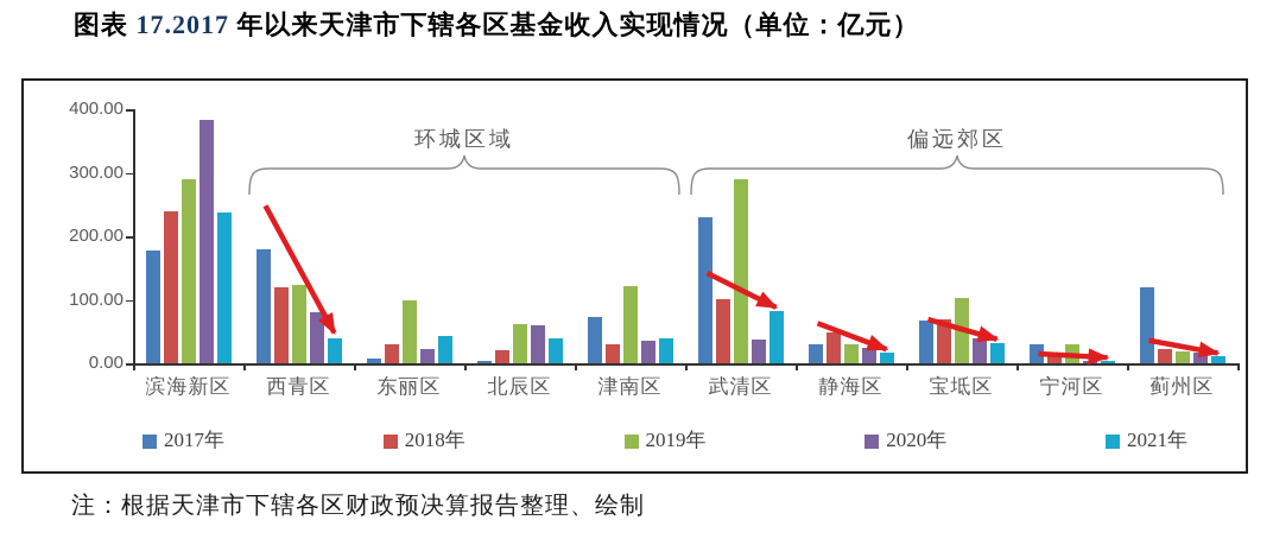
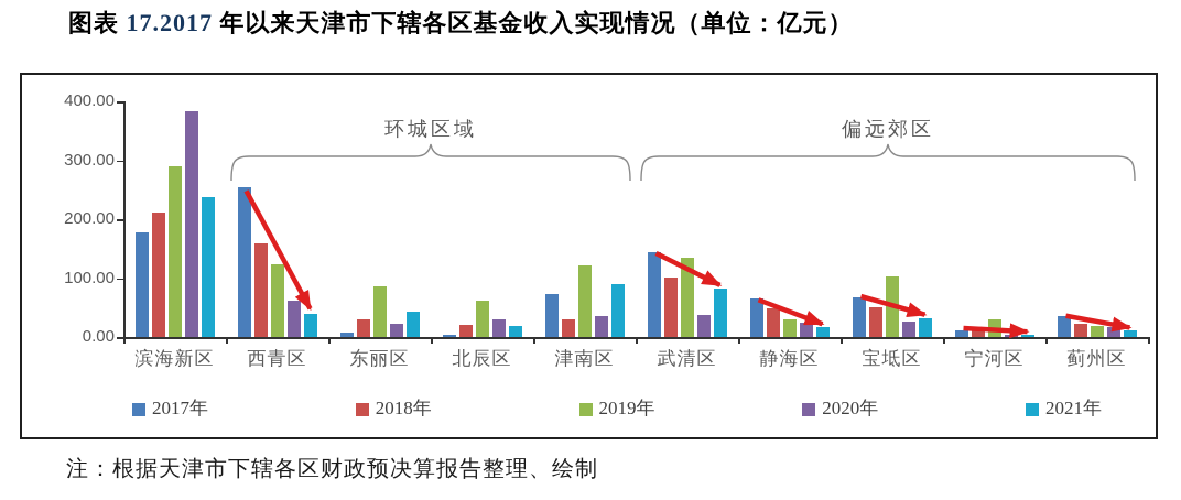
2018年/滨海新区: 240 -> 210
2017年/西青区: 180 -> 260
2018年/西青区: 120 -> 160
2020年/西青区: 80 -> 60
2019年/东丽区: 100 -> 90
2020年/北辰区: 60 -> 30
2021年/北辰区: 40 -> 20
2021年/津南区: 40 -> 90
2017年/武清区: 230 -> 140
2019年/武清区: 290 -> 140
2017年/静海区: 30 -> 60
2018年/宝坻区: 70 -> 50
2020年/宝坻区: 40 -> 30
2017年/宁河区: 30 -> 10
2017年/蓟州区: 120 -> 40
